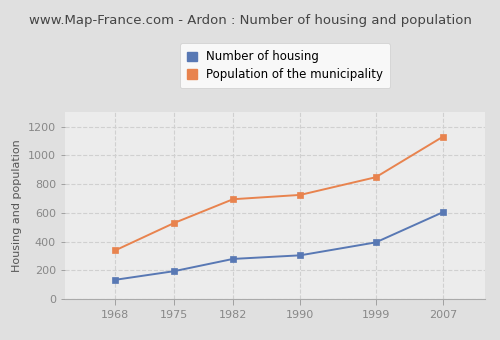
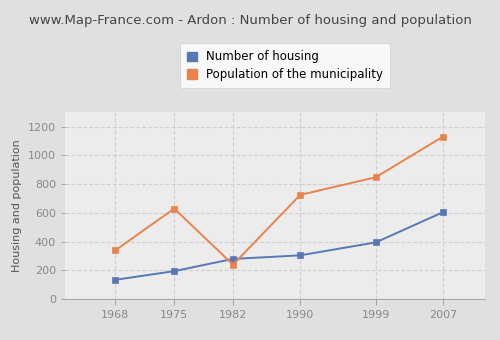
Population of the municipality/1975: 530 -> 630
Population of the municipality/1982: 700 -> 240
